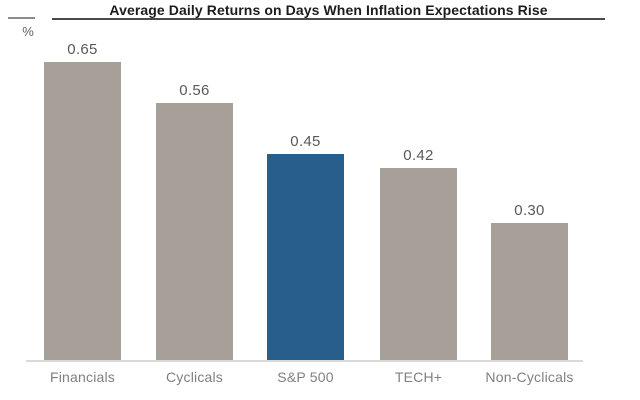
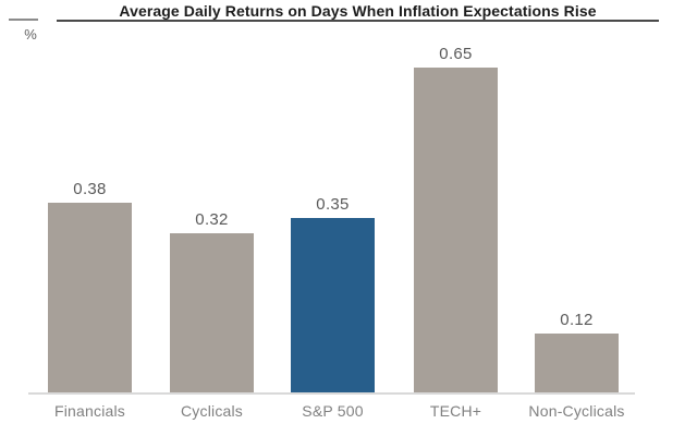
Financials: 0.65 -> 0.38
Cyclicals: 0.56 -> 0.32
S&P 500: 0.45 -> 0.35
TECH+: 0.42 -> 0.65
Non-Cyclicals: 0.30 -> 0.12
